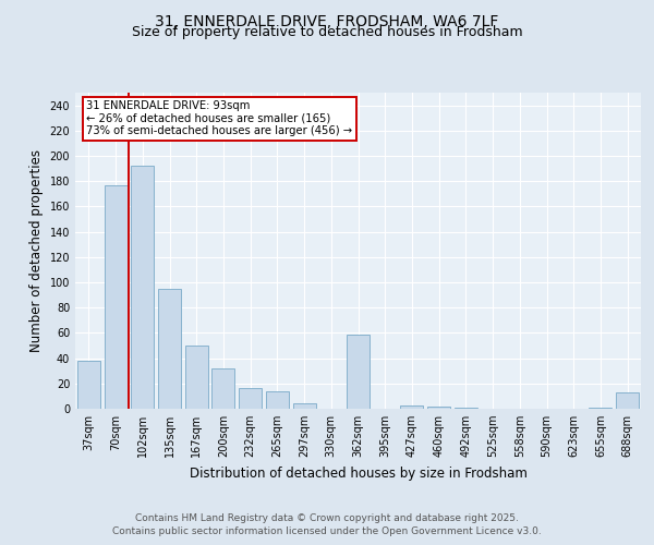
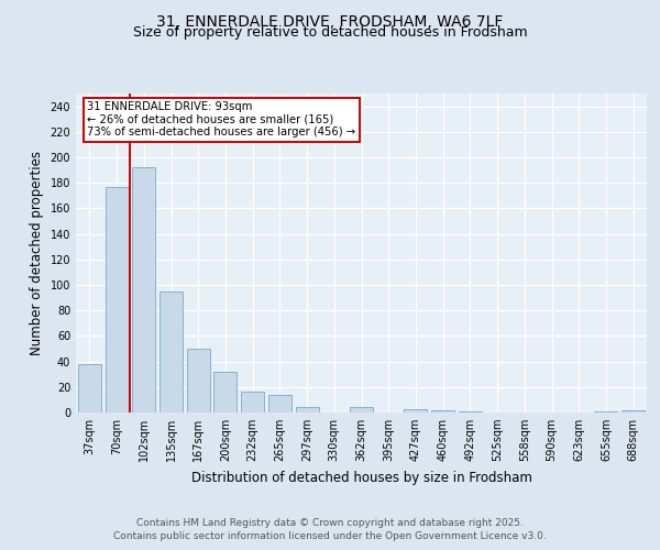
362sqm: 59 -> 4
688sqm: 13 -> 2
